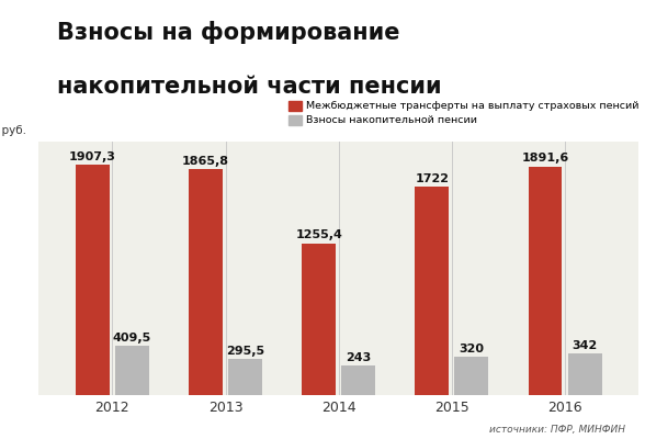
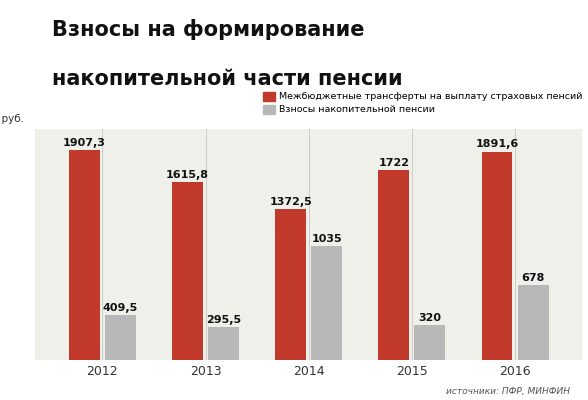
Межбюджетные трансферты на выплату страховых пенсий/2013: 1865,8 -> 1615,8
Межбюджетные трансферты на выплату страховых пенсий/2014: 1255,4 -> 1372,5
Взносы накопительной пенсии/2014: 243 -> 1035
Взносы накопительной пенсии/2016: 342 -> 678
